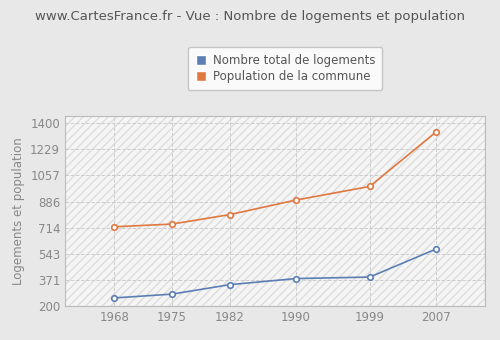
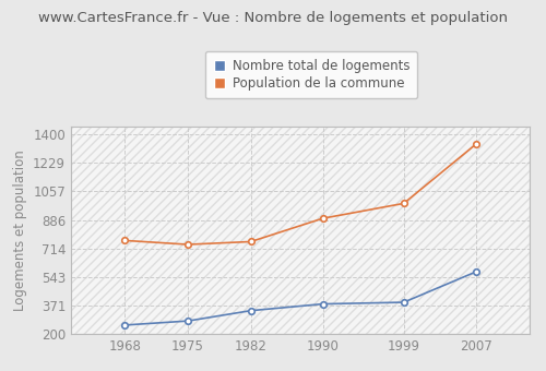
Population de la commune/1968: 720 -> 760
Population de la commune/1982: 800 -> 760
